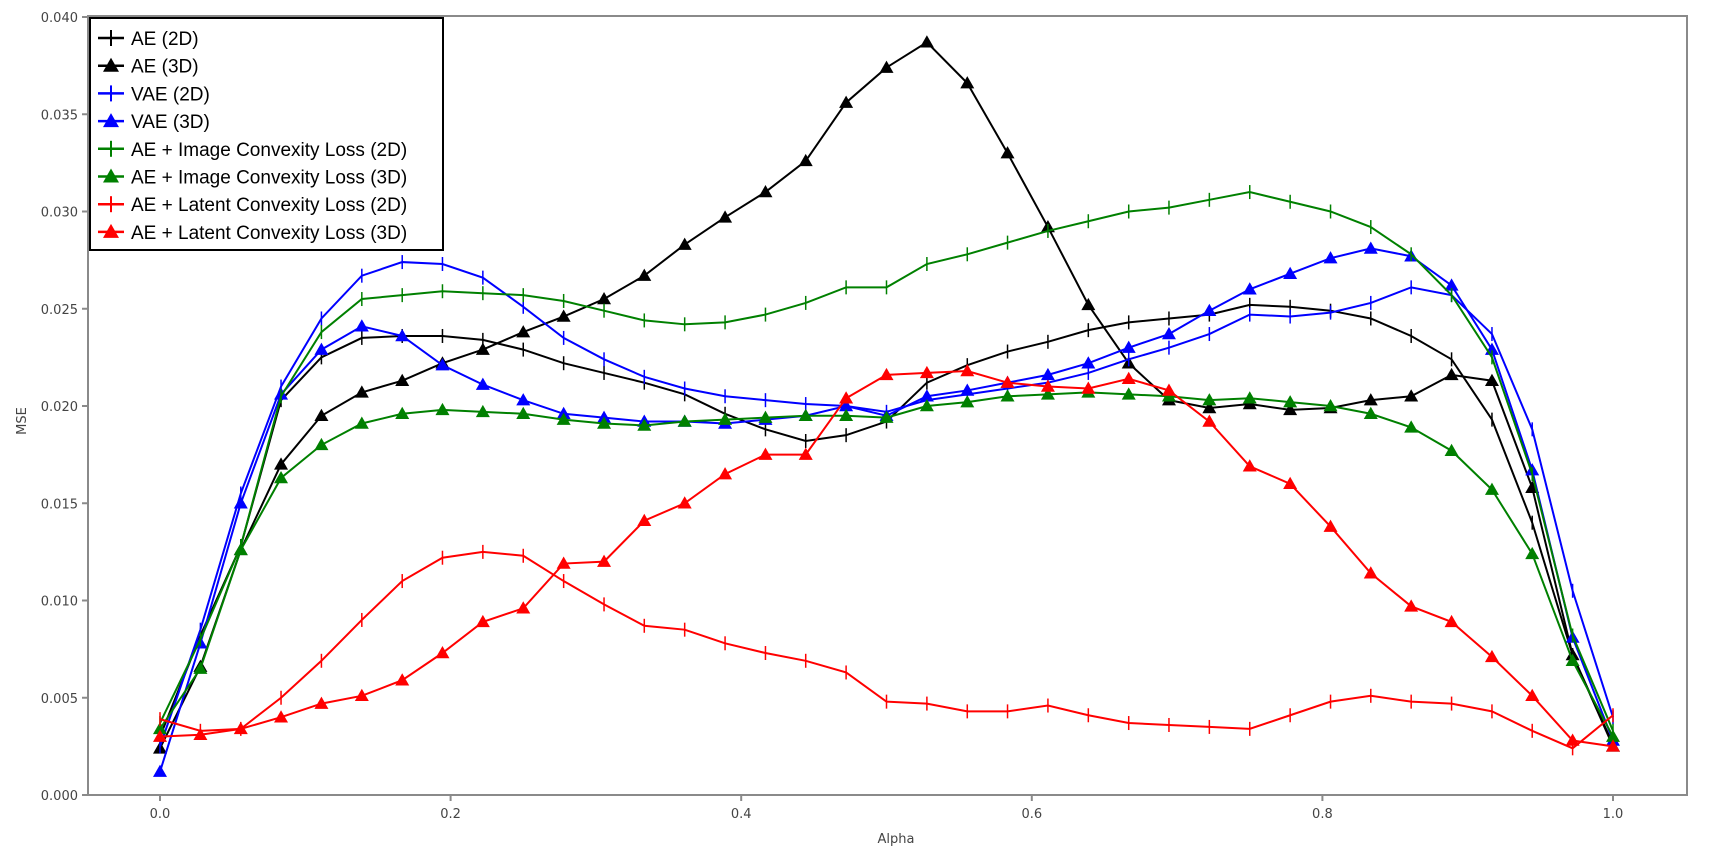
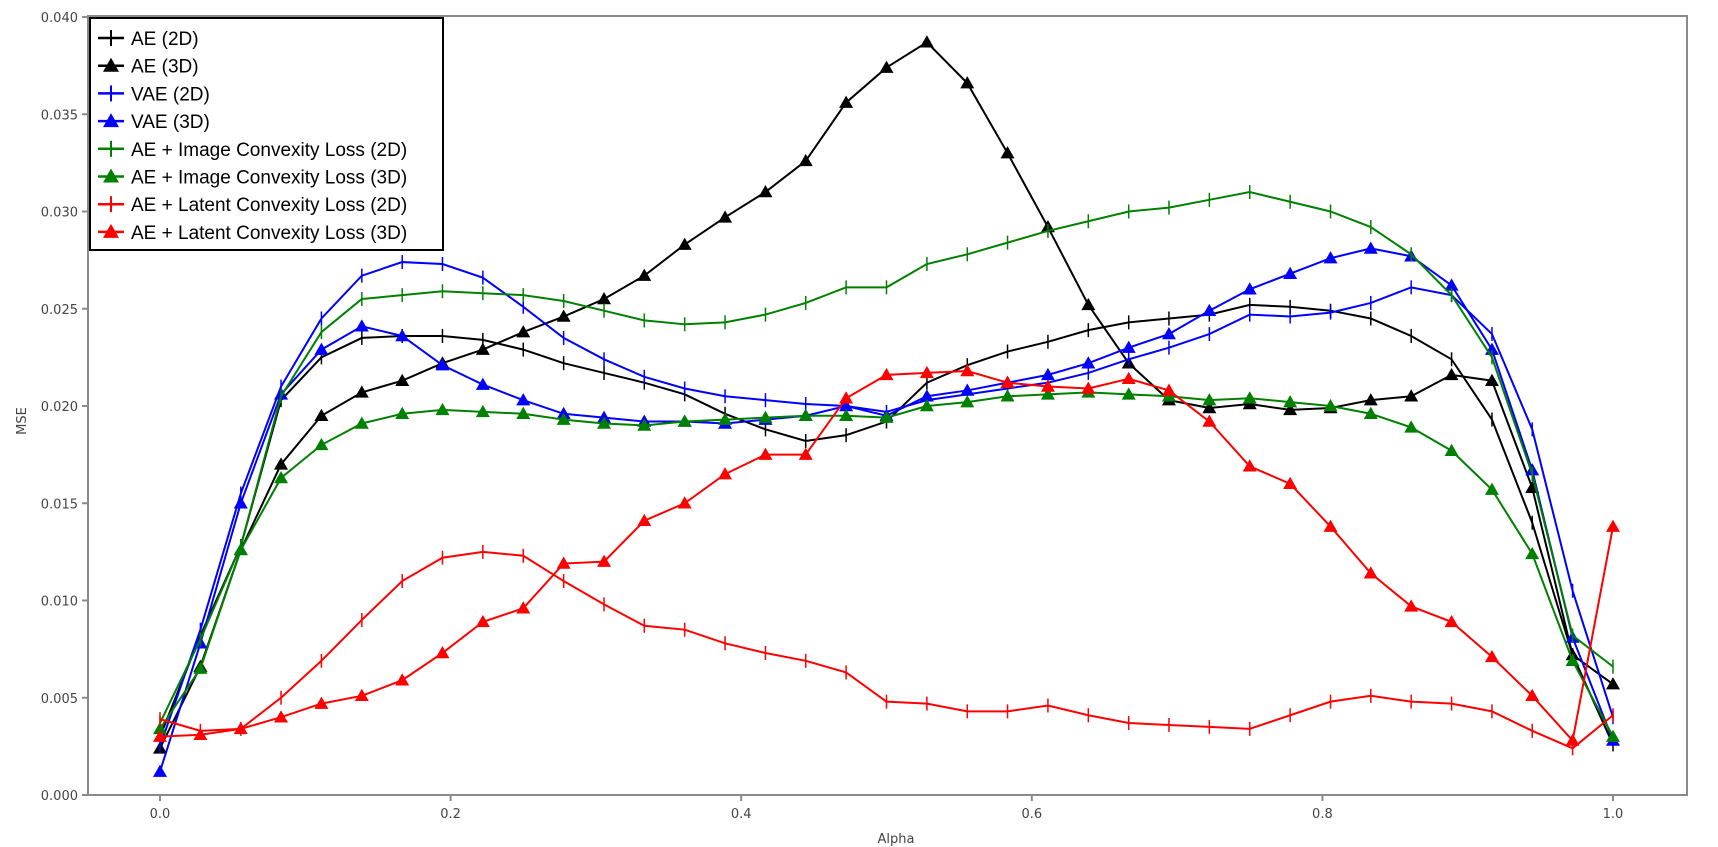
AE (3D)/1.0: 0.0025 -> 0.0057
AE + Image Convexity Loss (2D)/1.0: 0.0033 -> 0.0066
AE + Latent Convexity Loss (3D)/1.0: 0.0025 -> 0.0138
